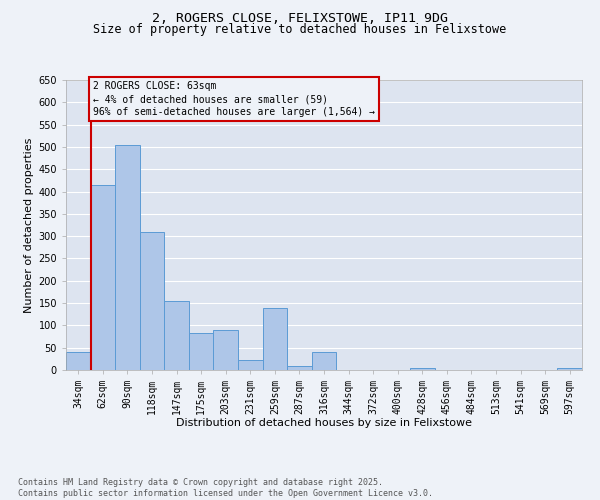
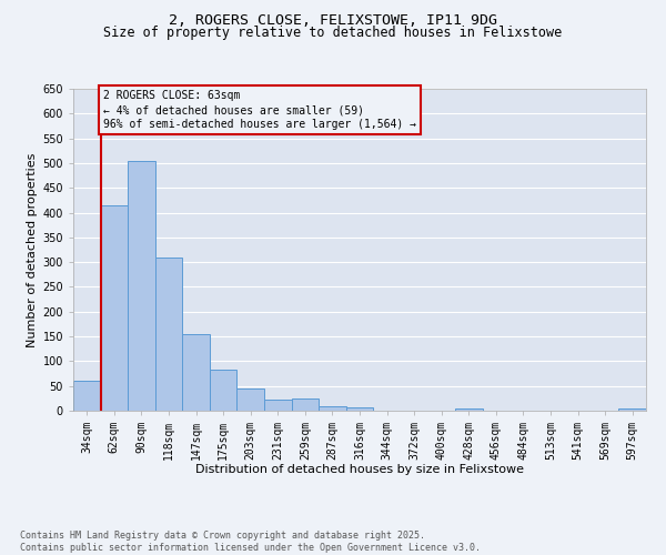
34sqm: 40 -> 60
203sqm: 90 -> 45
259sqm: 140 -> 24
316sqm: 40 -> 7
